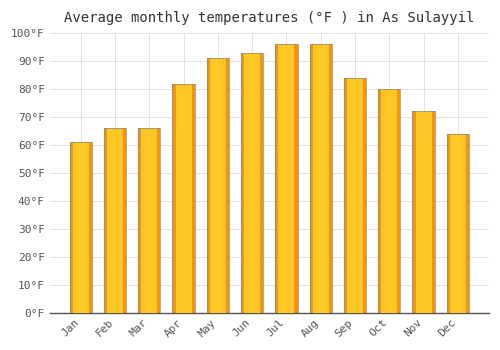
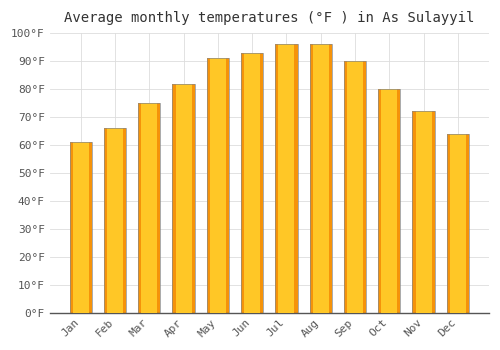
Mar: 66°F -> 75°F
Sep: 84°F -> 90°F
